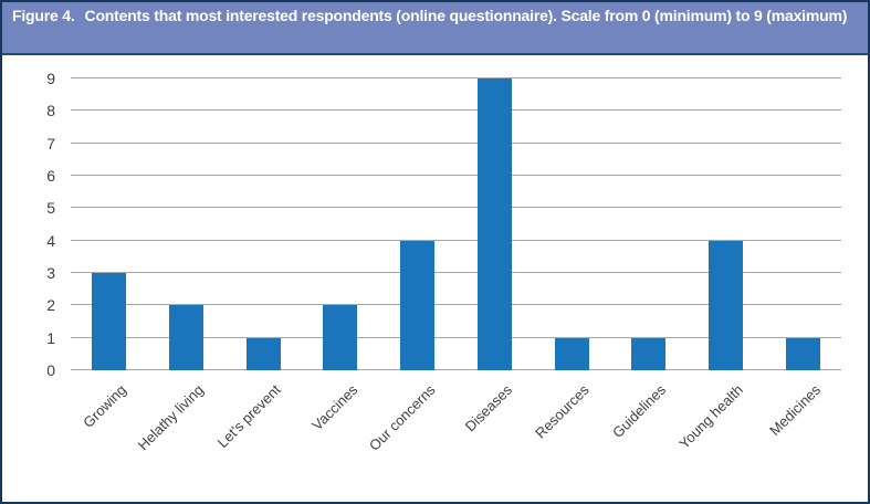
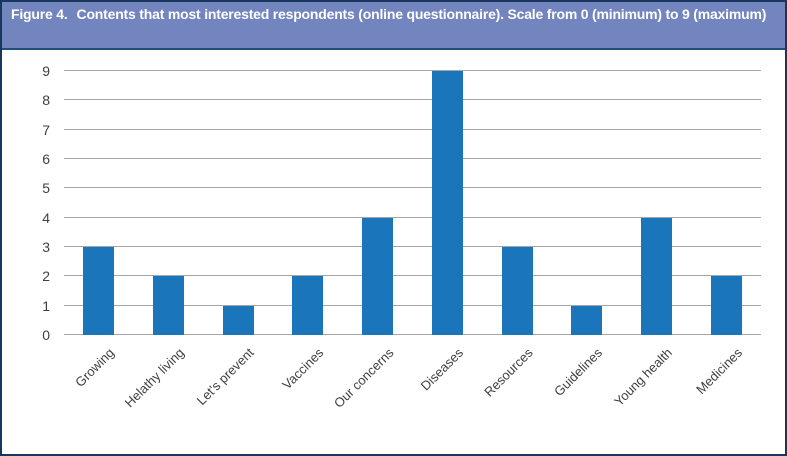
Resources: 1 -> 3
Medicines: 1 -> 2
